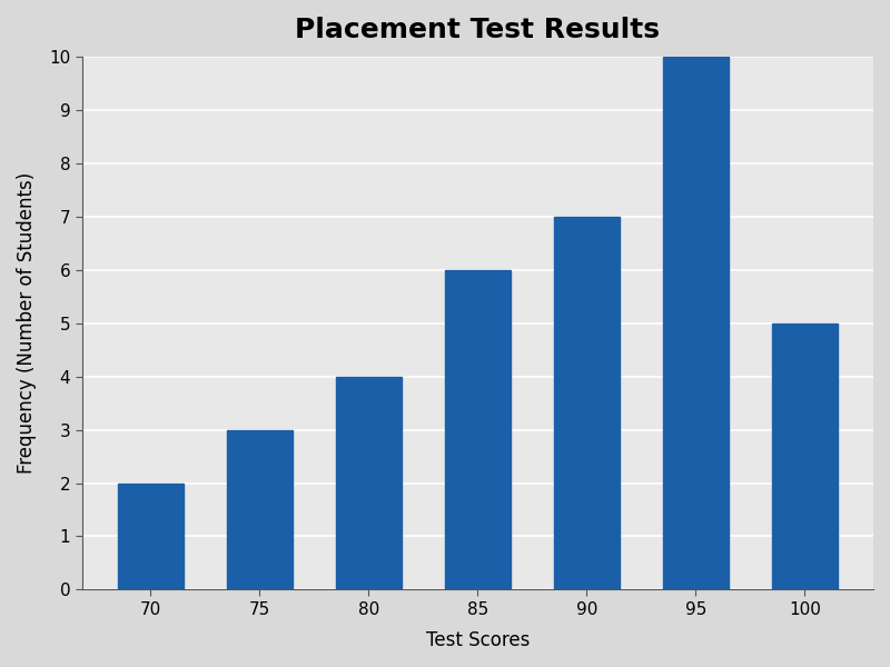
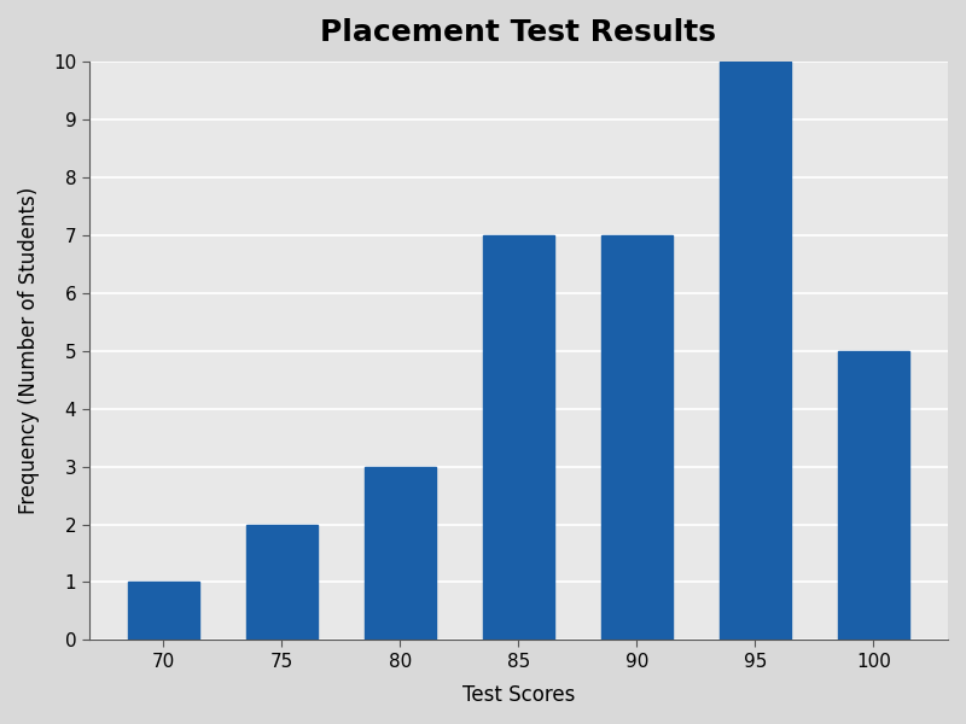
70: 2 -> 1
75: 3 -> 2
80: 4 -> 3
85: 6 -> 7
